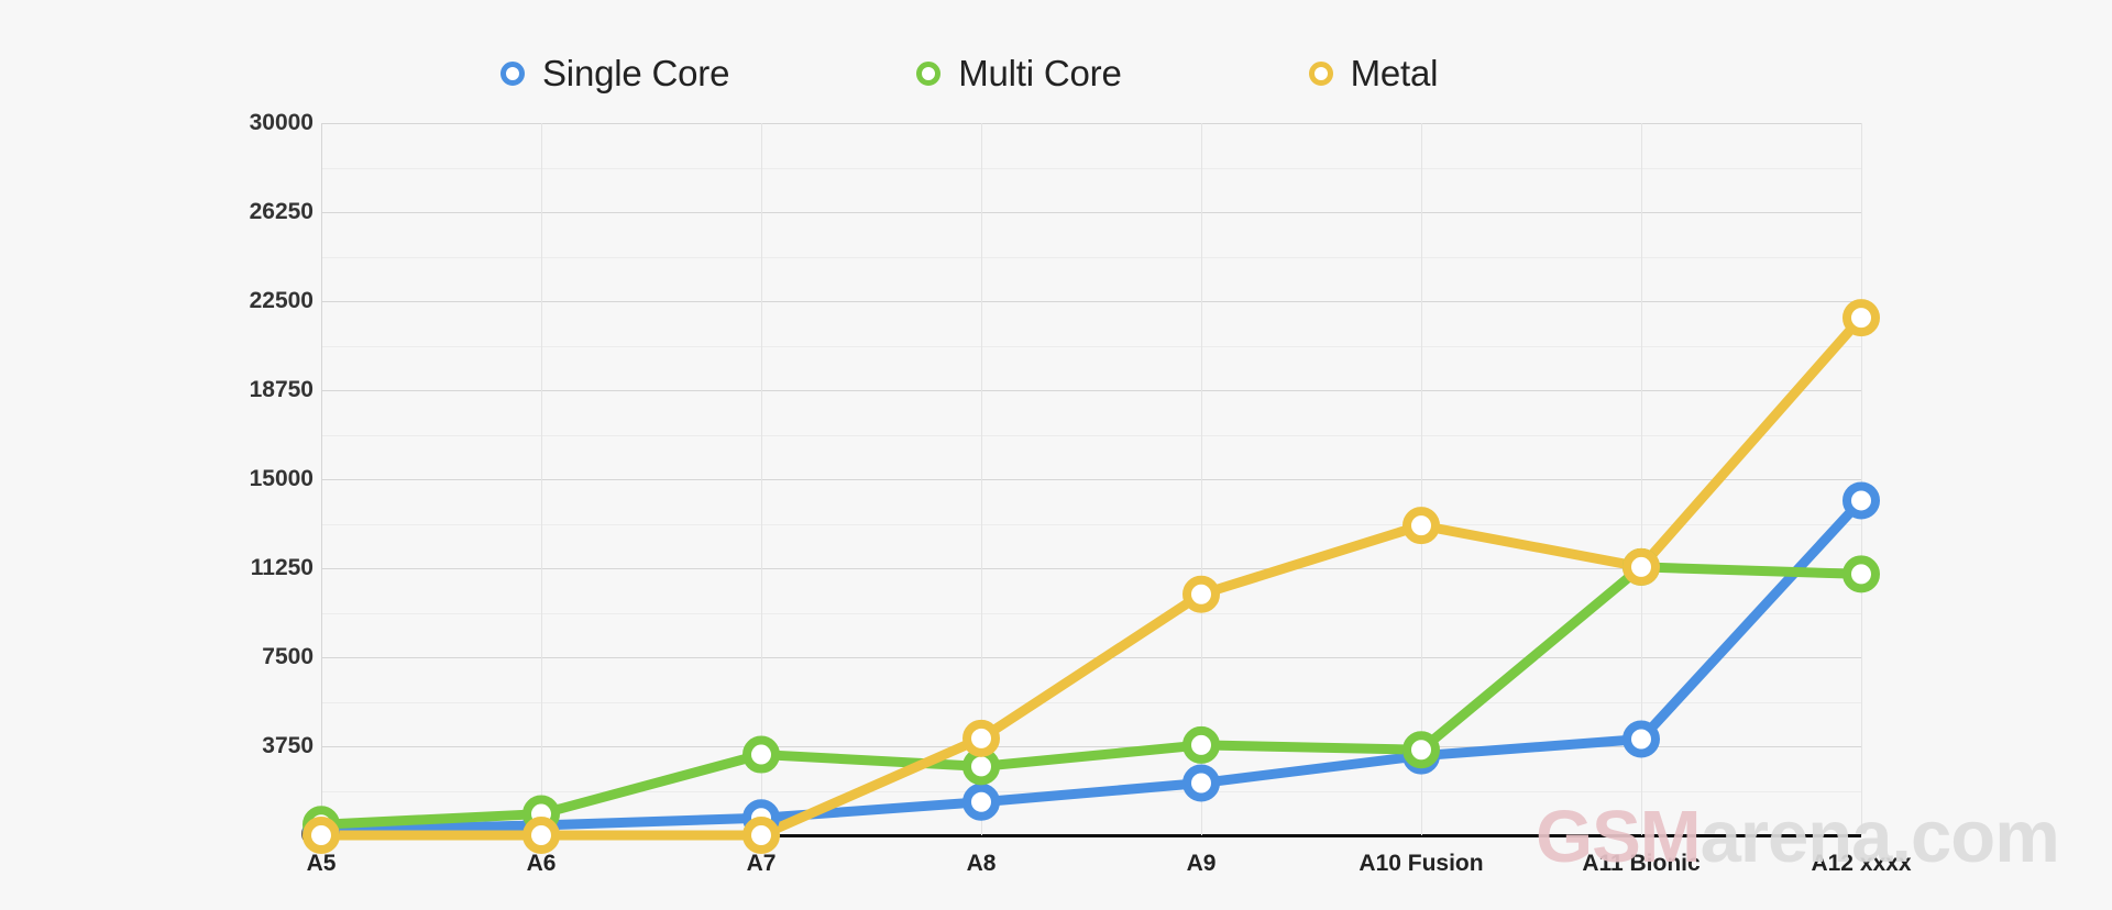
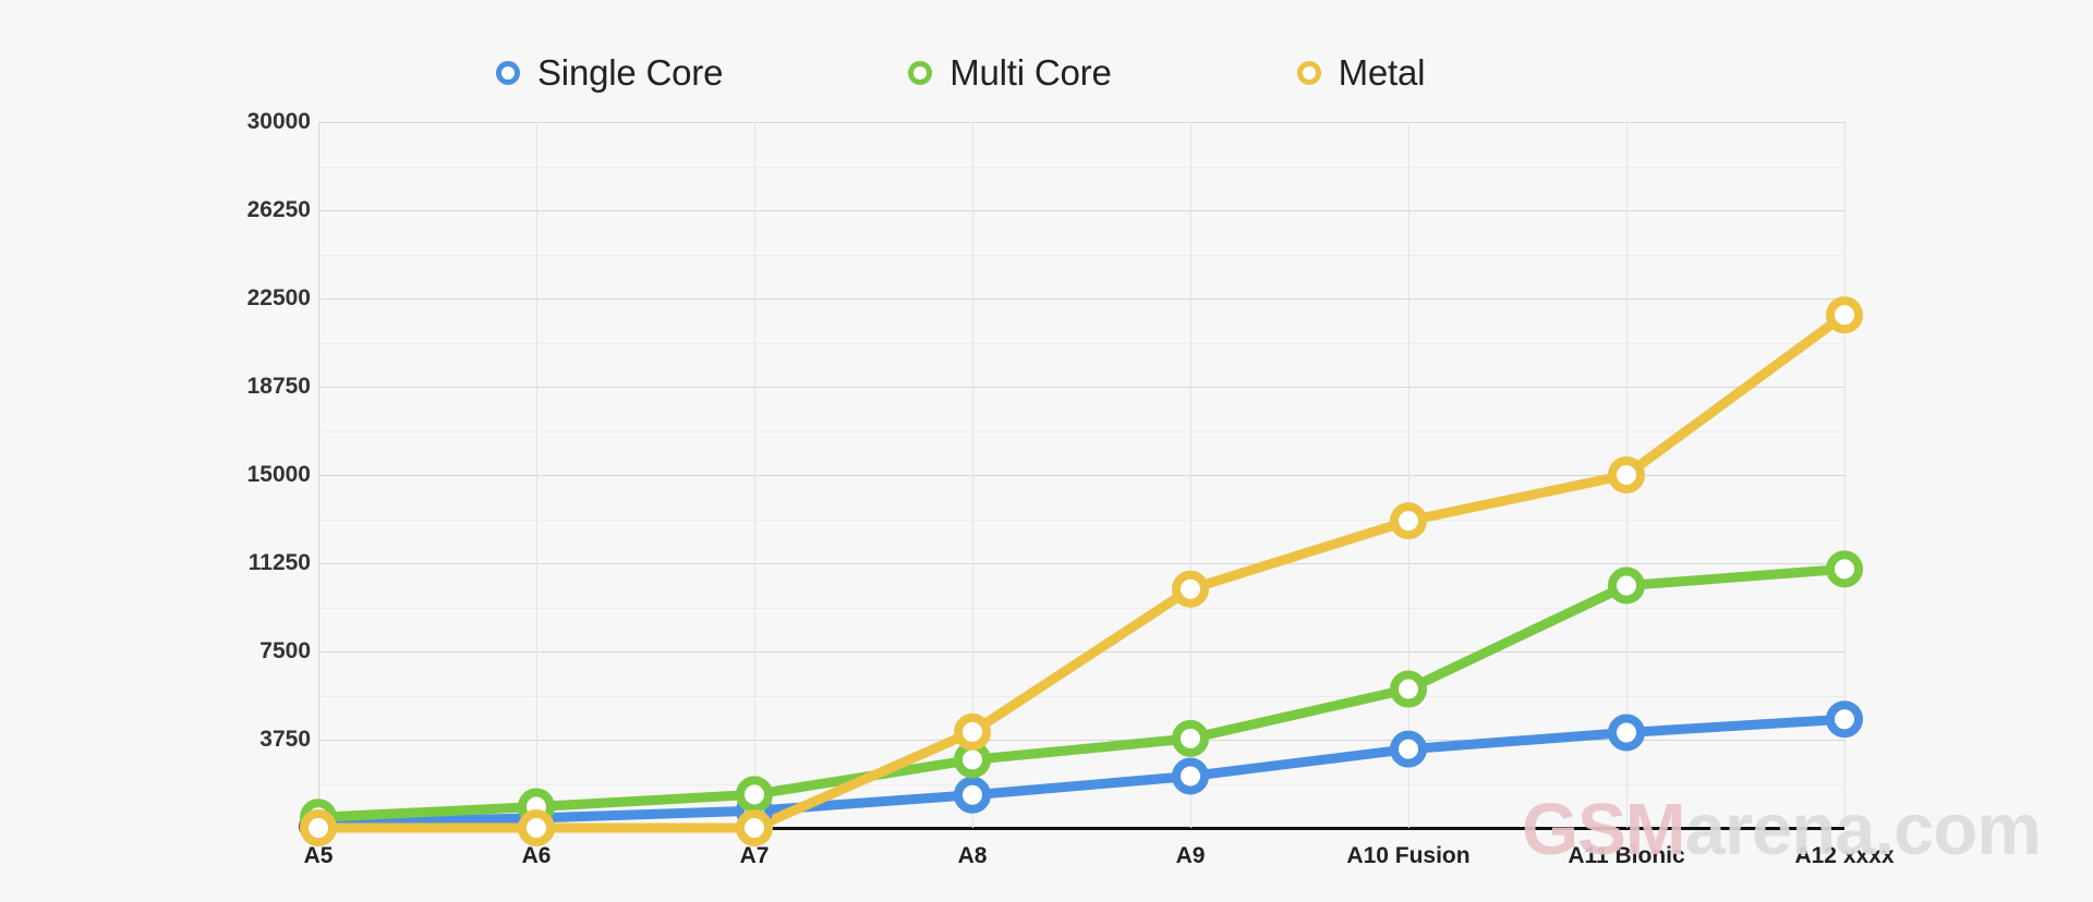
Multi Core/A7: 3400 -> 1400
Multi Core/A10 Fusion: 3600 -> 5900
Multi Core/A11 Bionic: 11300 -> 10300
Metal/A11 Bionic: 11300 -> 15000
Single Core/A12 xxxx: 14100 -> 4600
